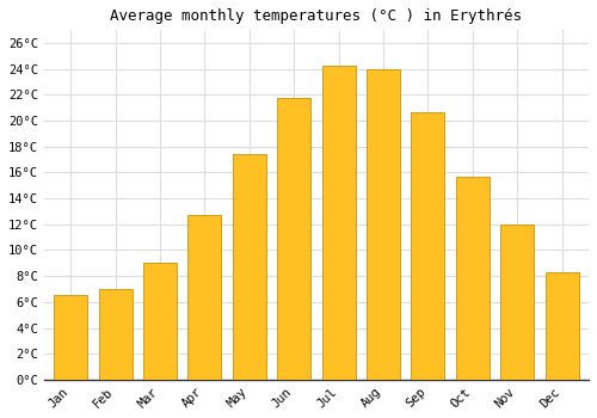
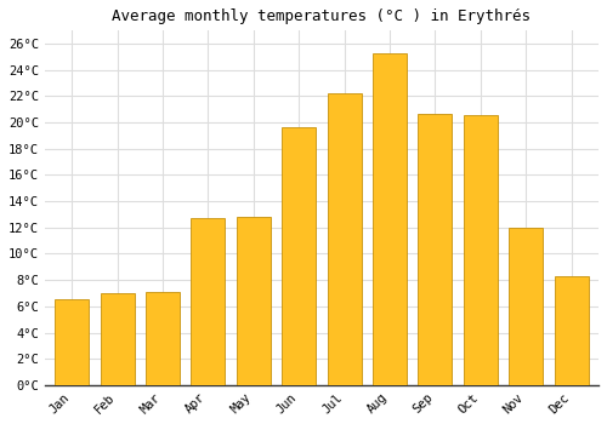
Mar: 9.0°C -> 7.1°C
May: 17.4°C -> 12.8°C
Jun: 21.8°C -> 19.6°C
Jul: 24.3°C -> 22.2°C
Aug: 24.0°C -> 25.3°C
Oct: 15.7°C -> 20.6°C
